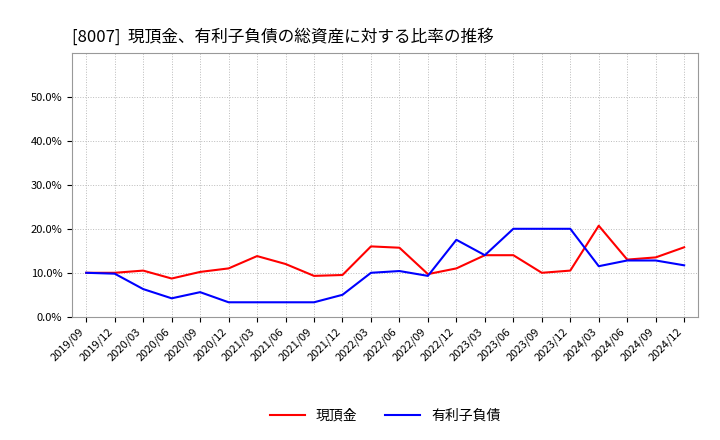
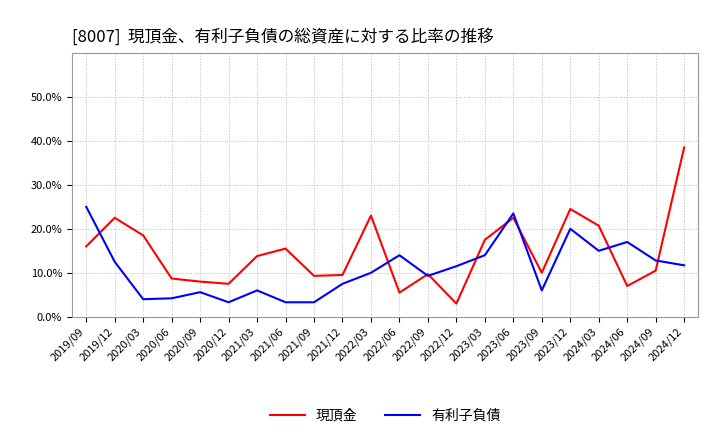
現頂金/2019/09: 10.0% -> 16.0%
有利子負債/2019/09: 10.0% -> 25.0%
現頂金/2019/12: 10.0% -> 22.5%
有利子負債/2019/12: 9.8% -> 12.5%
現頂金/2020/03: 10.5% -> 18.5%
有利子負債/2020/03: 6.3% -> 4.0%
現頂金/2020/09: 10.2% -> 8.0%
現頂金/2020/12: 11.0% -> 7.5%
有利子負債/2021/03: 3.3% -> 6.0%
現頂金/2021/06: 12.0% -> 15.5%
有利子負債/2021/12: 5.0% -> 7.5%
現頂金/2022/03: 16.0% -> 23.0%
現頂金/2022/06: 15.7% -> 5.5%
有利子負債/2022/06: 10.4% -> 14.0%
現頂金/2022/12: 11.0% -> 3.0%
有利子負債/2022/12: 17.5% -> 11.5%
現頂金/2023/03: 14.0% -> 17.5%
現頂金/2023/06: 14.0% -> 22.5%
有利子負債/2023/06: 20.0% -> 23.5%
有利子負債/2023/09: 20.0% -> 6.0%
現頂金/2023/12: 10.5% -> 24.5%
有利子負債/2024/03: 11.5% -> 15.0%
現頂金/2024/06: 13.0% -> 7.0%
有利子負債/2024/06: 12.8% -> 17.0%
現頂金/2024/09: 13.5% -> 10.5%
現頂金/2024/12: 15.8% -> 38.5%
